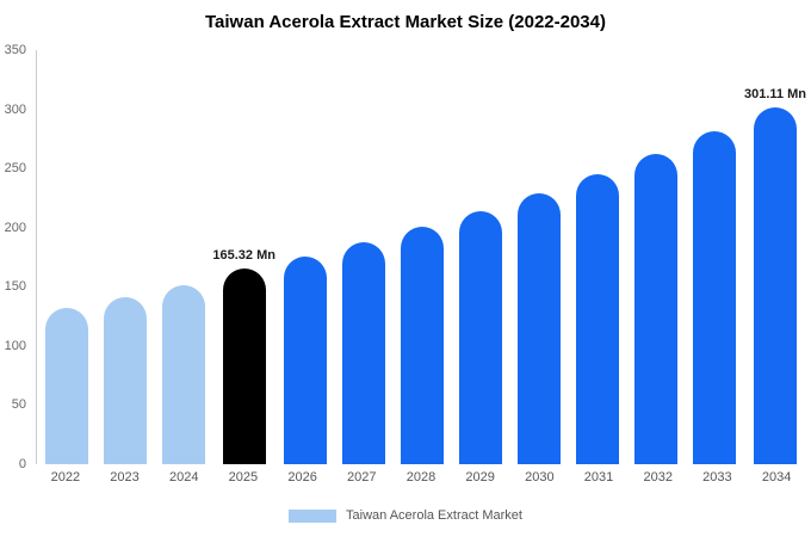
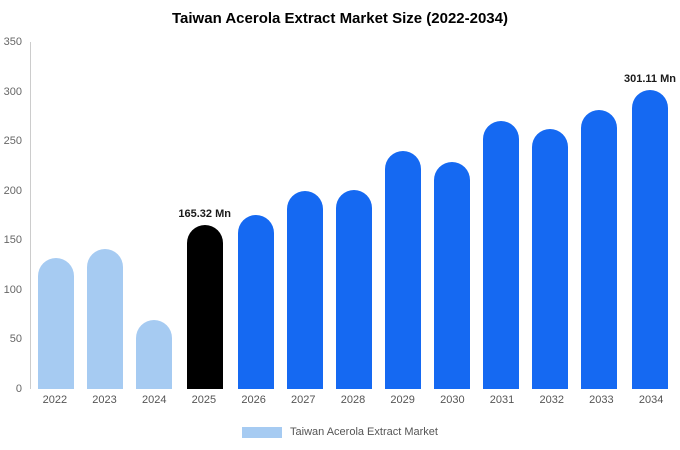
2024: 150 -> 70
2027: 190 -> 200
2029: 210 -> 240
2031: 240 -> 270
